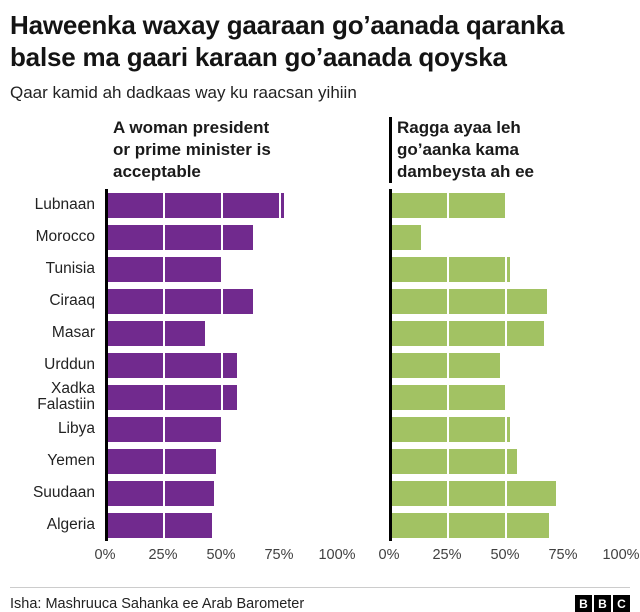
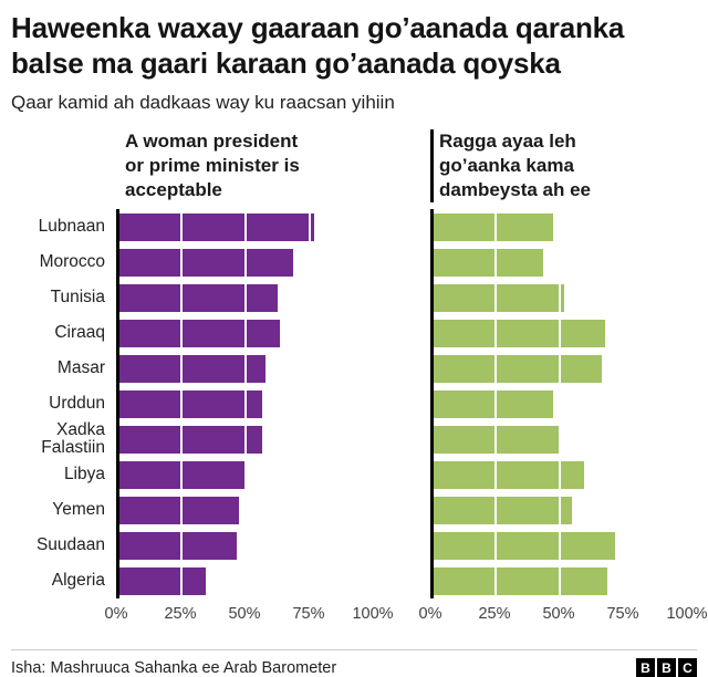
Ragga ayaa leh go’aanka kama dambeysta ah ee/Lubnaan: 51% -> 48%
A woman president or prime minister is acceptable/Morocco: 64% -> 69%
Ragga ayaa leh go’aanka kama dambeysta ah ee/Morocco: 14% -> 44%
A woman president or prime minister is acceptable/Tunisia: 51% -> 63%
A woman president or prime minister is acceptable/Masar: 43% -> 58%
Ragga ayaa leh go’aanka kama dambeysta ah ee/Libya: 52% -> 60%
A woman president or prime minister is acceptable/Algeria: 46% -> 35%
